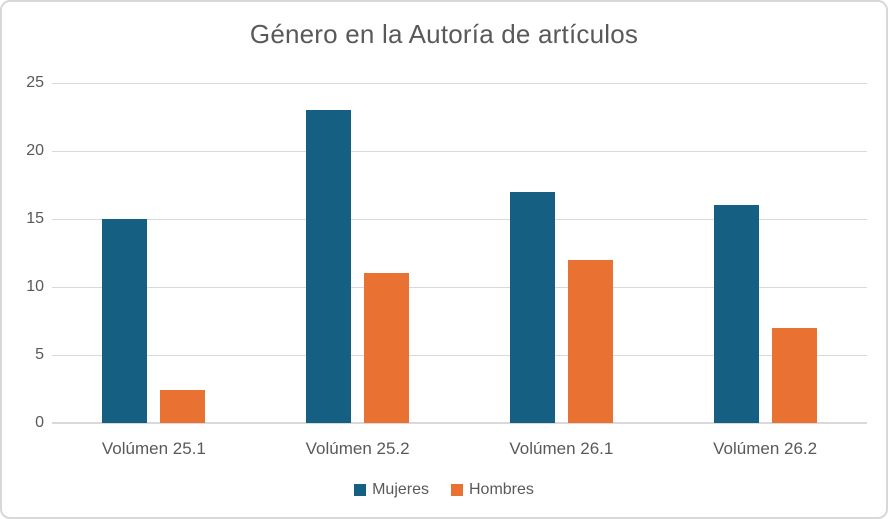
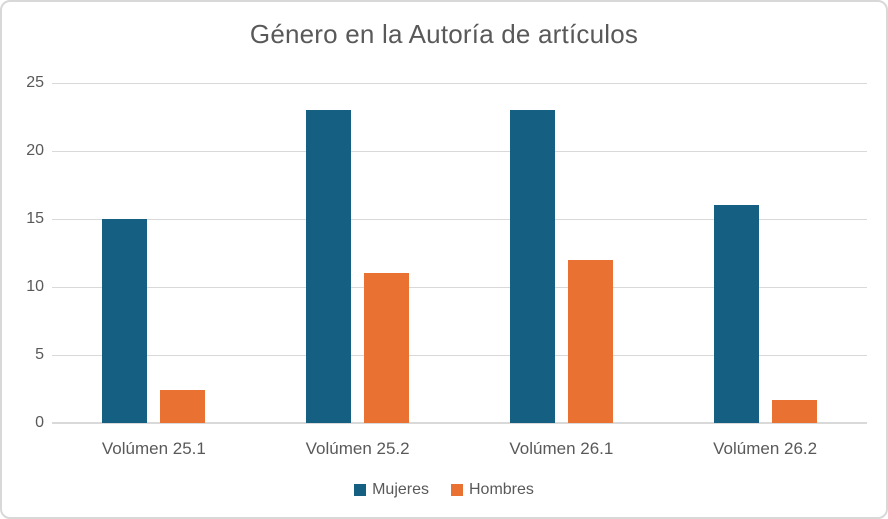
Mujeres/Volúmen 26.1: 17 -> 23
Hombres/Volúmen 26.2: 7.0 -> 1.7
